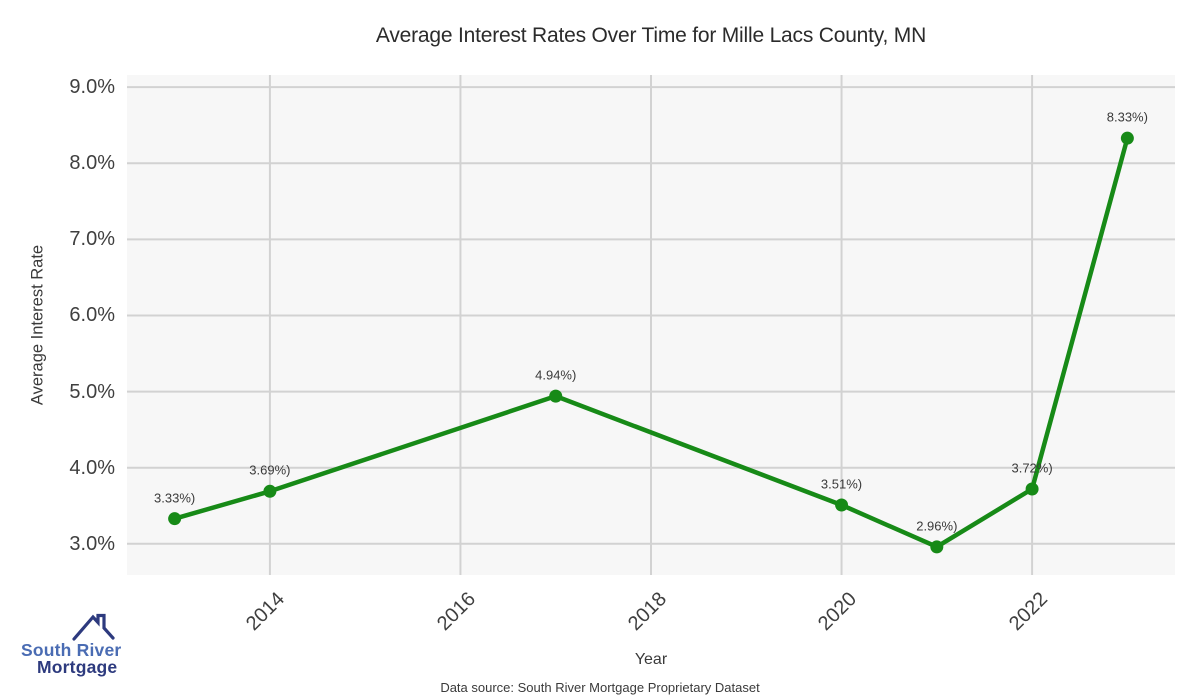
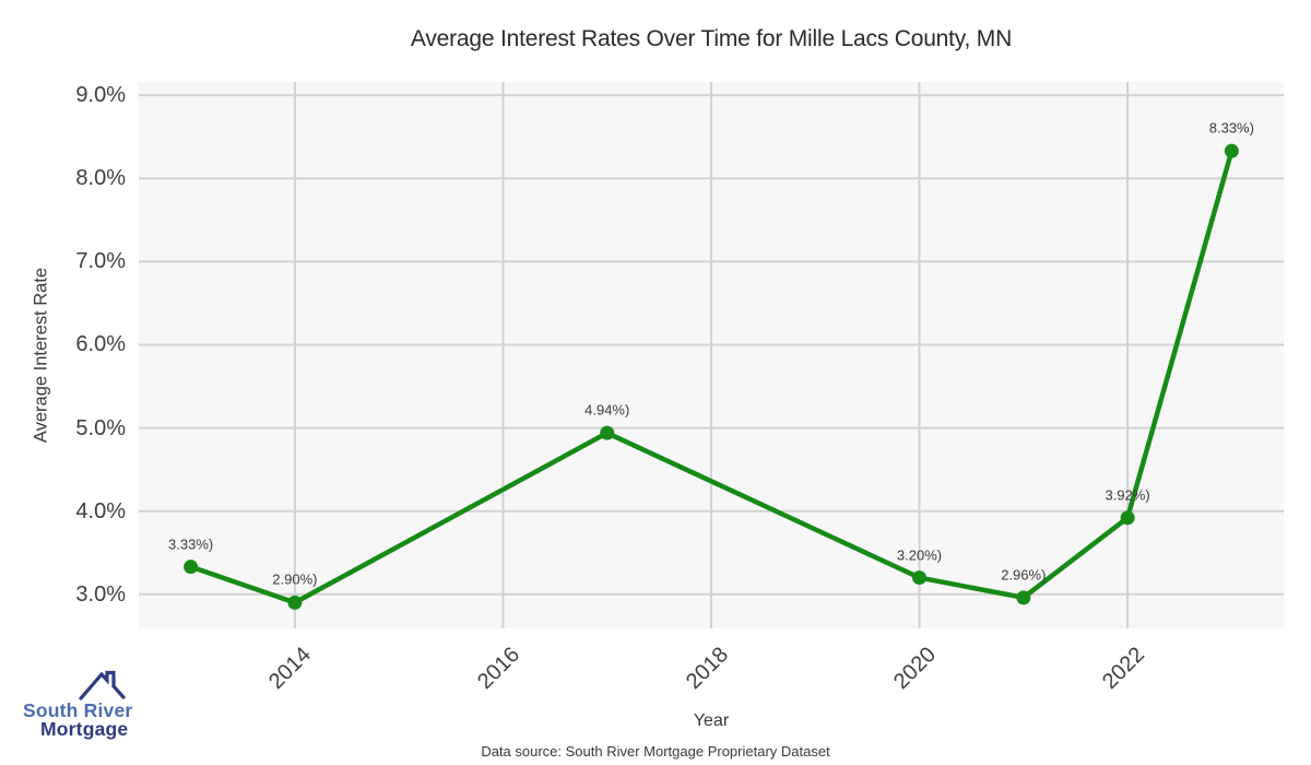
2014: 3.69% -> 2.90%
2020: 3.51% -> 3.20%
2022: 3.72% -> 3.92%
